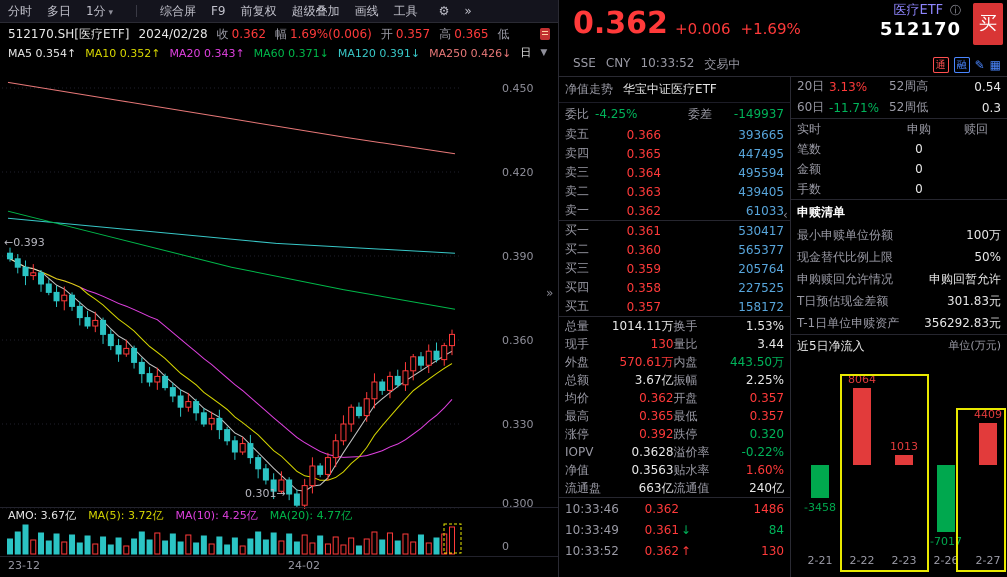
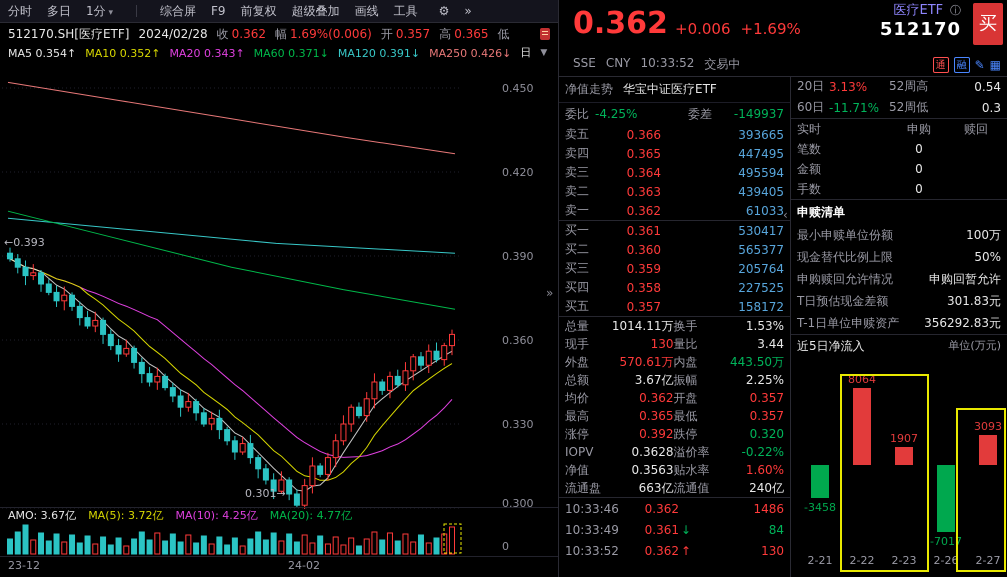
近5日净流入/2-23: 1013 -> 1907
近5日净流入/2-27: 4409 -> 3093
